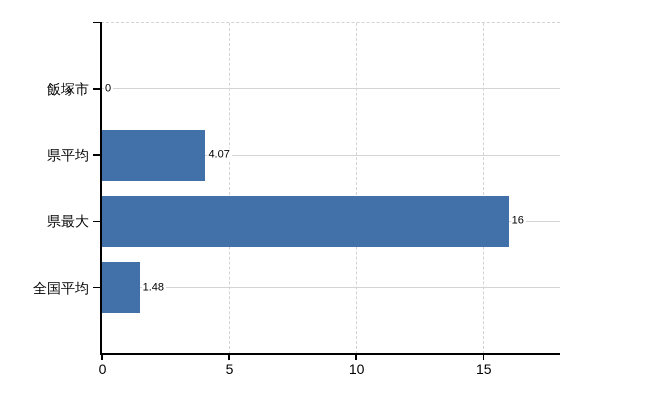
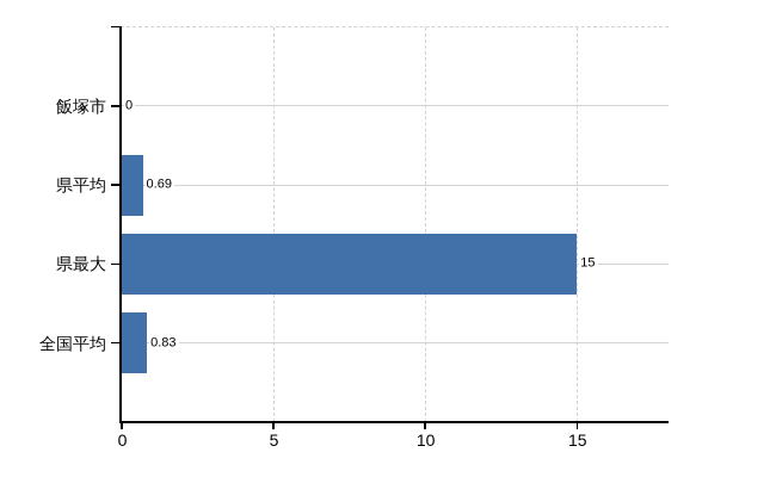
県平均: 4.07 -> 0.69
県最大: 16 -> 15
全国平均: 1.48 -> 0.83
